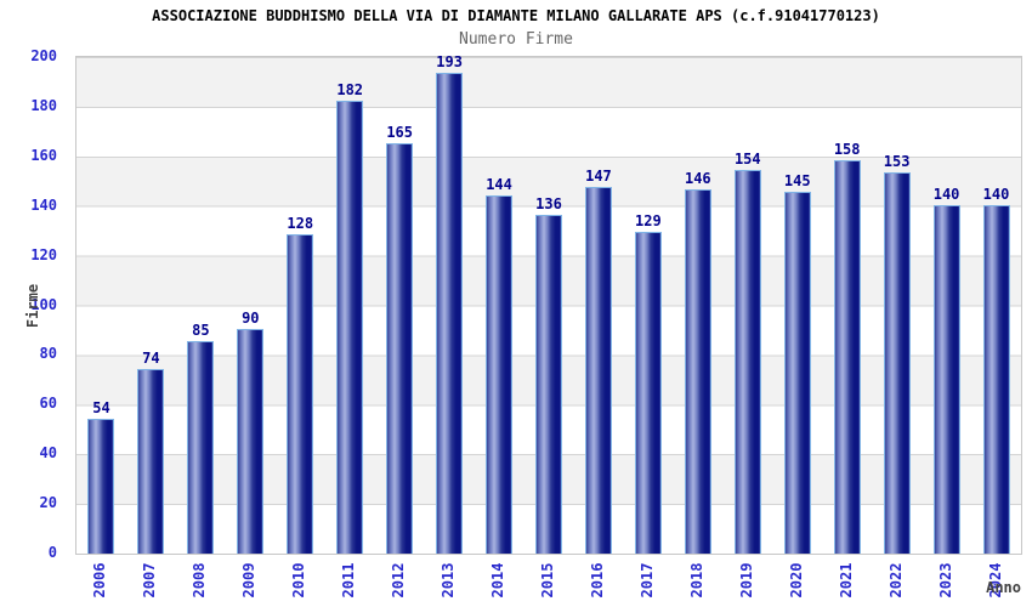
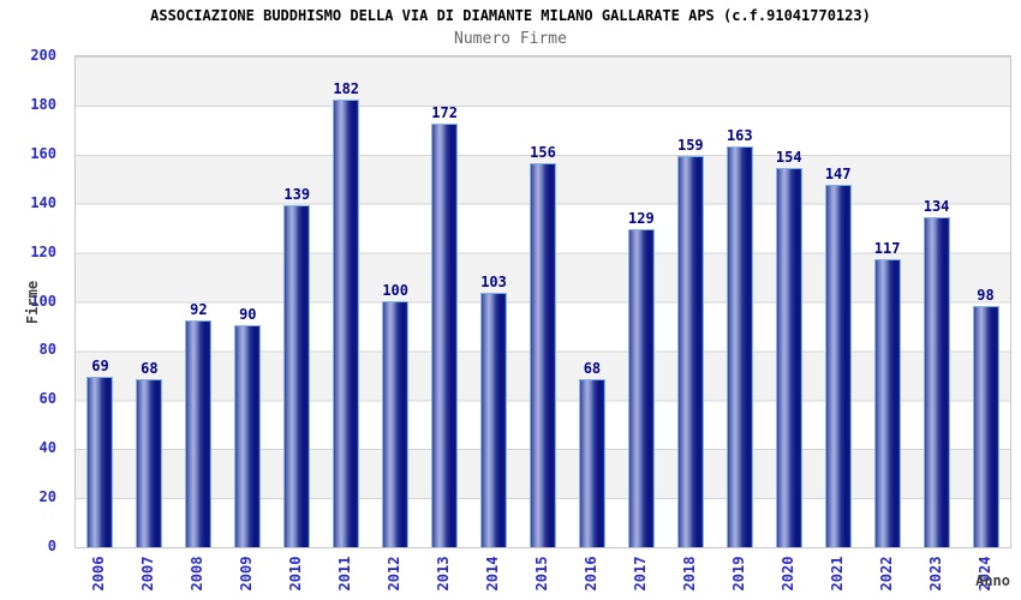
2006: 54 -> 69
2007: 74 -> 68
2008: 85 -> 92
2010: 128 -> 139
2012: 165 -> 100
2013: 193 -> 172
2014: 144 -> 103
2015: 136 -> 156
2016: 147 -> 68
2018: 146 -> 159
2019: 154 -> 163
2020: 145 -> 154
2021: 158 -> 147
2022: 153 -> 117
2023: 140 -> 134
2024: 140 -> 98
